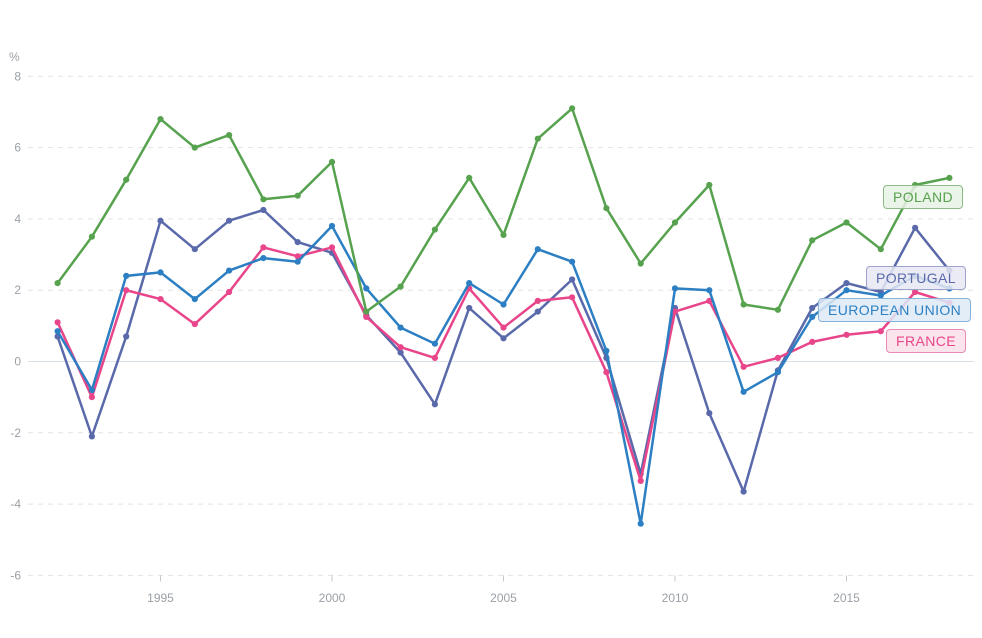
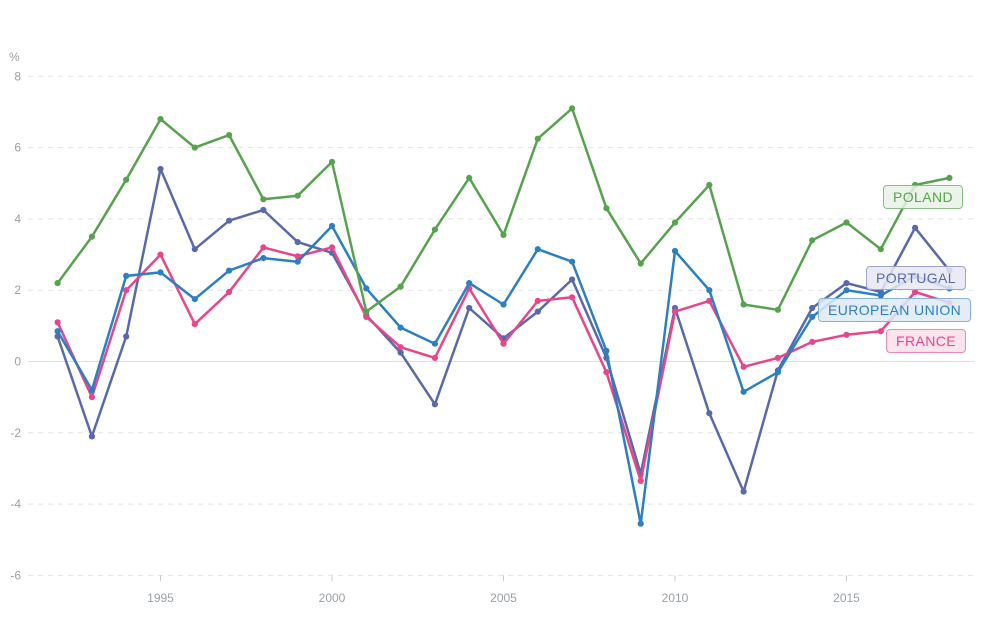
PORTUGAL/1995: 4.0 -> 5.4
FRANCE/1995: 1.8 -> 3.0
FRANCE/2005: 0.9 -> 0.5
EUROPEAN UNION/2010: 2.0 -> 3.1
